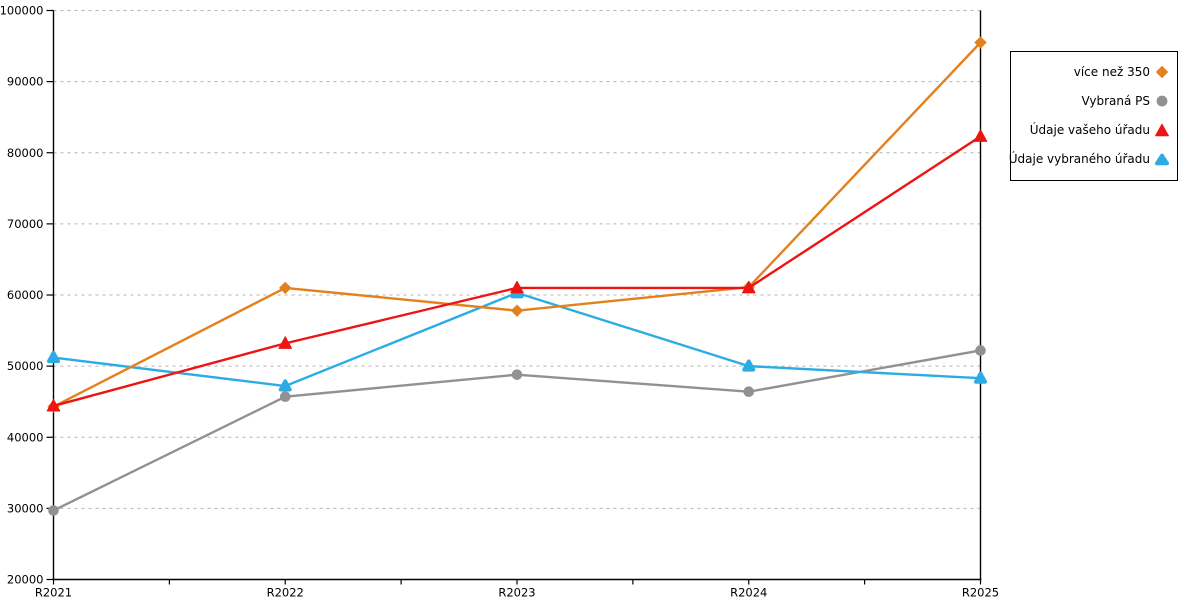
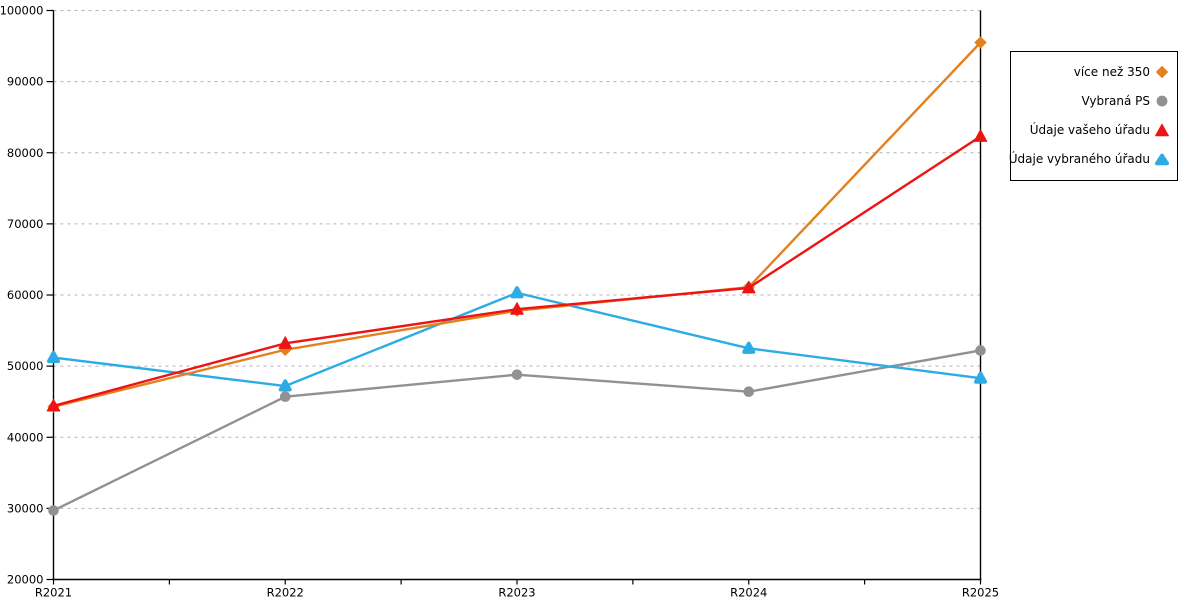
více než 350/R2022: 61000 -> 52000
Údaje vašeho úřadu/R2023: 61000 -> 58000
Údaje vybraného úřadu/R2024: 50000 -> 52000
